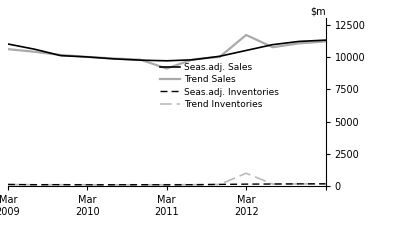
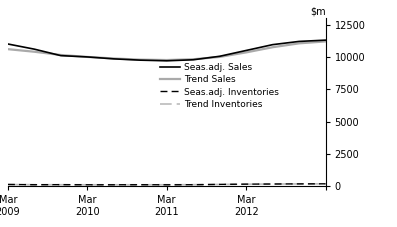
Trend Sales/Mar 2011: 9100 -> 9800
Trend Sales/Mar 2012: 11700 -> 10400
Trend Inventories/Mar 2012: 1000 -> 200
